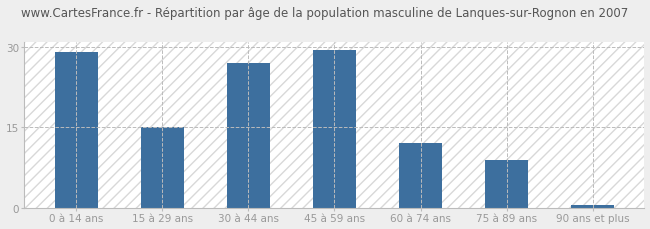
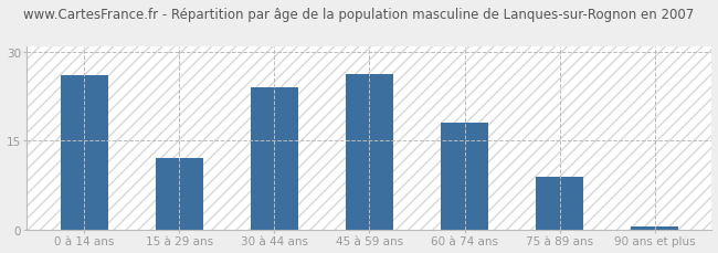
0 à 14 ans: 29.0 -> 26.0
15 à 29 ans: 15.0 -> 12.0
30 à 44 ans: 27.0 -> 24.0
45 à 59 ans: 29.5 -> 26.2
60 à 74 ans: 12.0 -> 18.0
